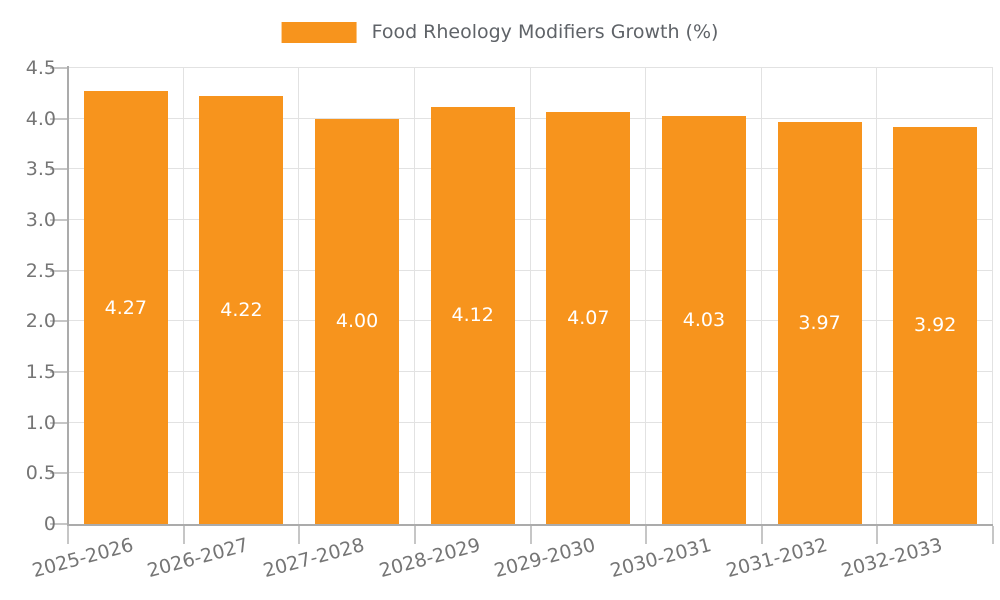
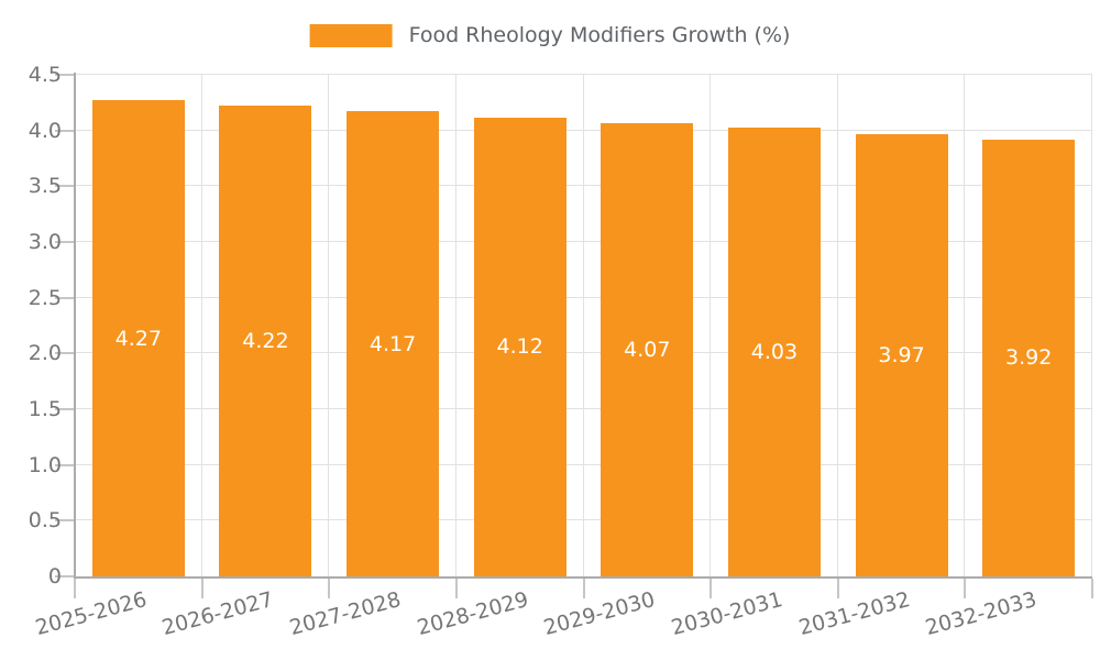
2027-2028: 4.00 -> 4.17
